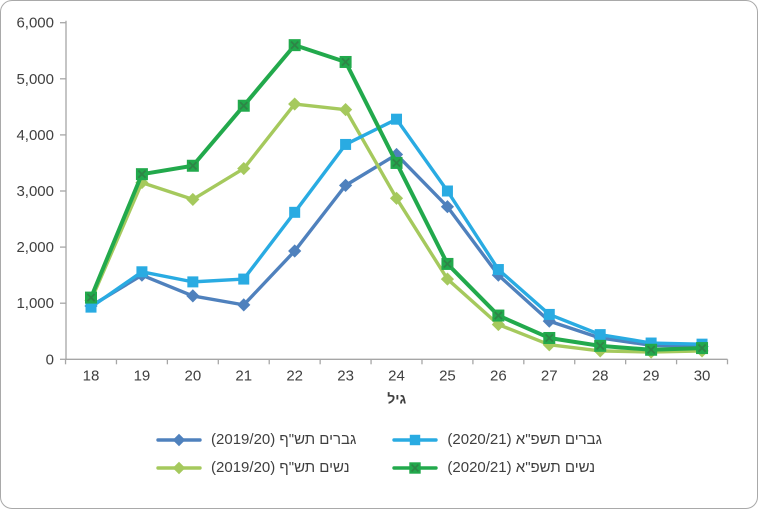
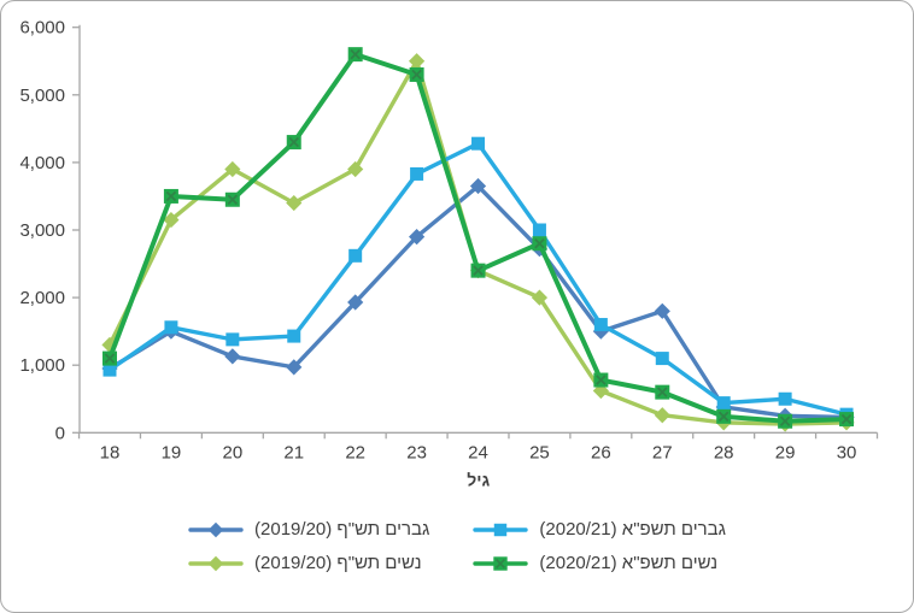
נשים תש"ף (2019/20)/18: 1000 -> 1300
נשים תשפ"א (2020/21)/19: 3300 -> 3500
נשים תש"ף (2019/20)/20: 2800 -> 3900
נשים תשפ"א (2020/21)/21: 4500 -> 4300
נשים תש"ף (2019/20)/22: 4600 -> 3900
גברים תש"ף (2019/20)/23: 3100 -> 2900
נשים תש"ף (2019/20)/23: 4400 -> 5500
נשים תשפ"א (2020/21)/24: 3500 -> 2400
נשים תש"ף (2019/20)/24: 2900 -> 2400
נשים תשפ"א (2020/21)/25: 1700 -> 2800
נשים תש"ף (2019/20)/25: 1400 -> 2000
גברים תשפ"א (2020/21)/27: 800 -> 1100
גברים תש"ף (2019/20)/27: 700 -> 1800
נשים תשפ"א (2020/21)/27: 400 -> 600
גברים תשפ"א (2020/21)/29: 300 -> 500
